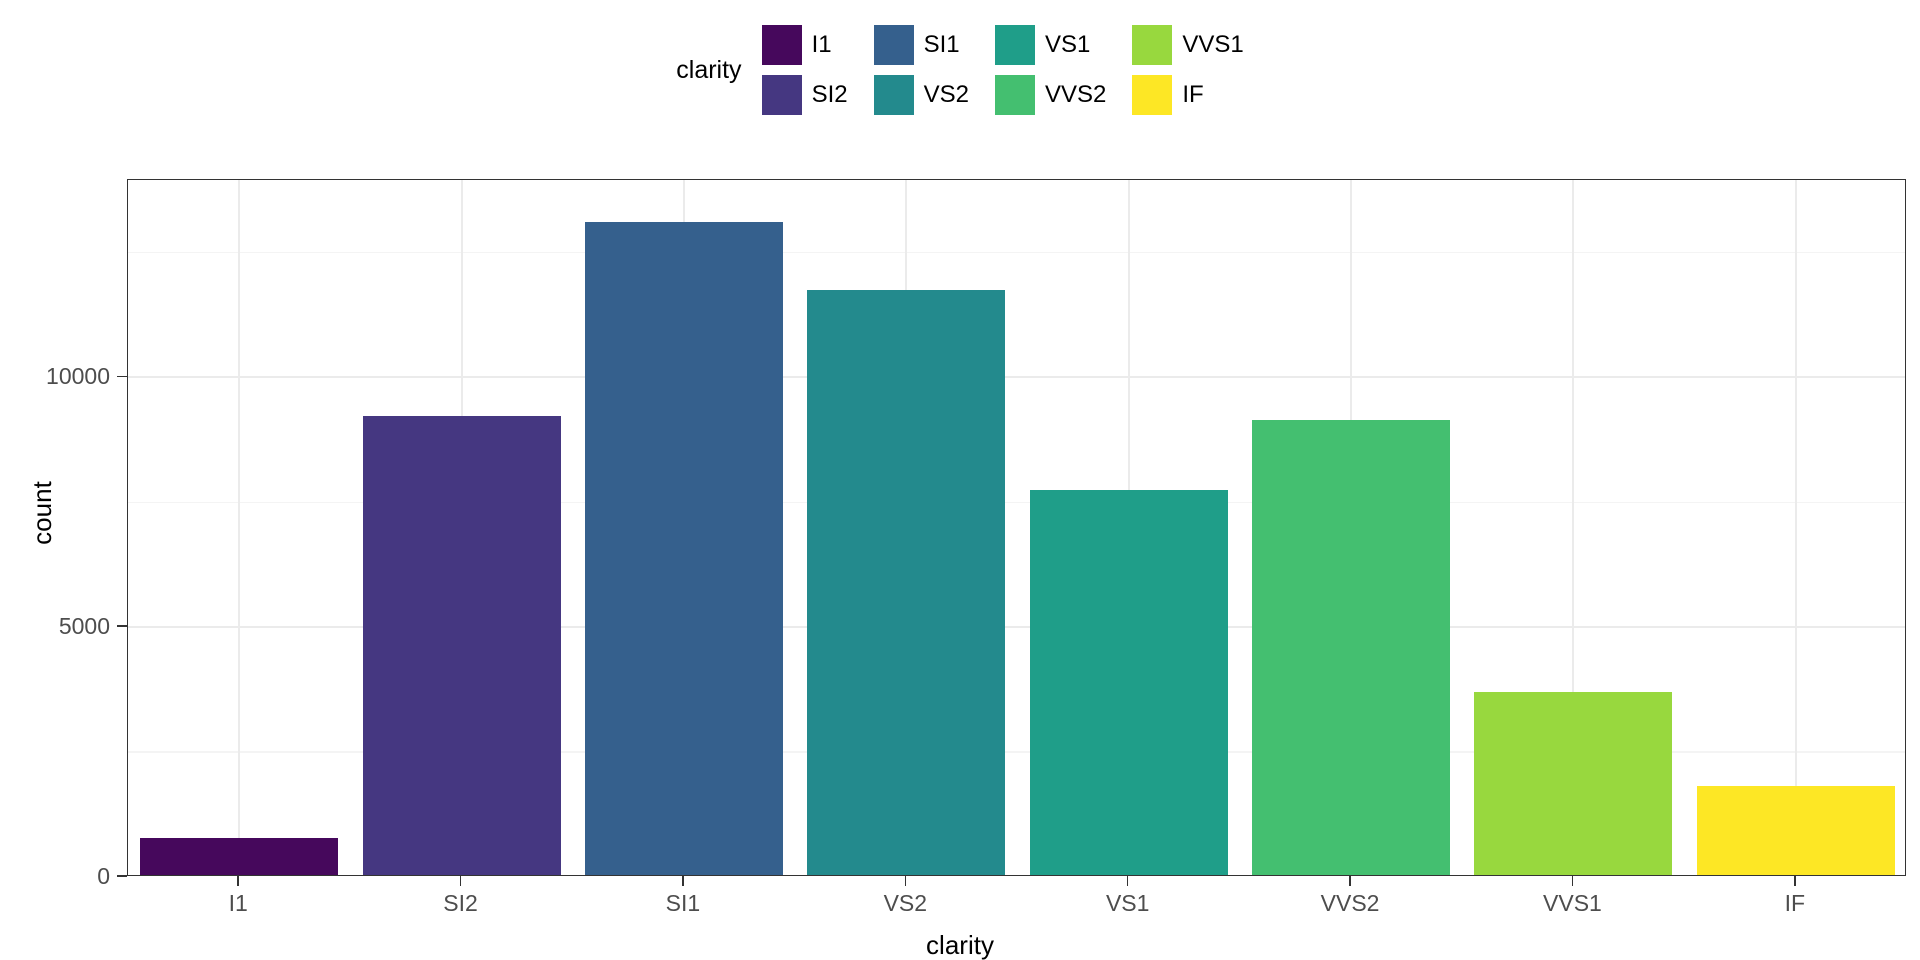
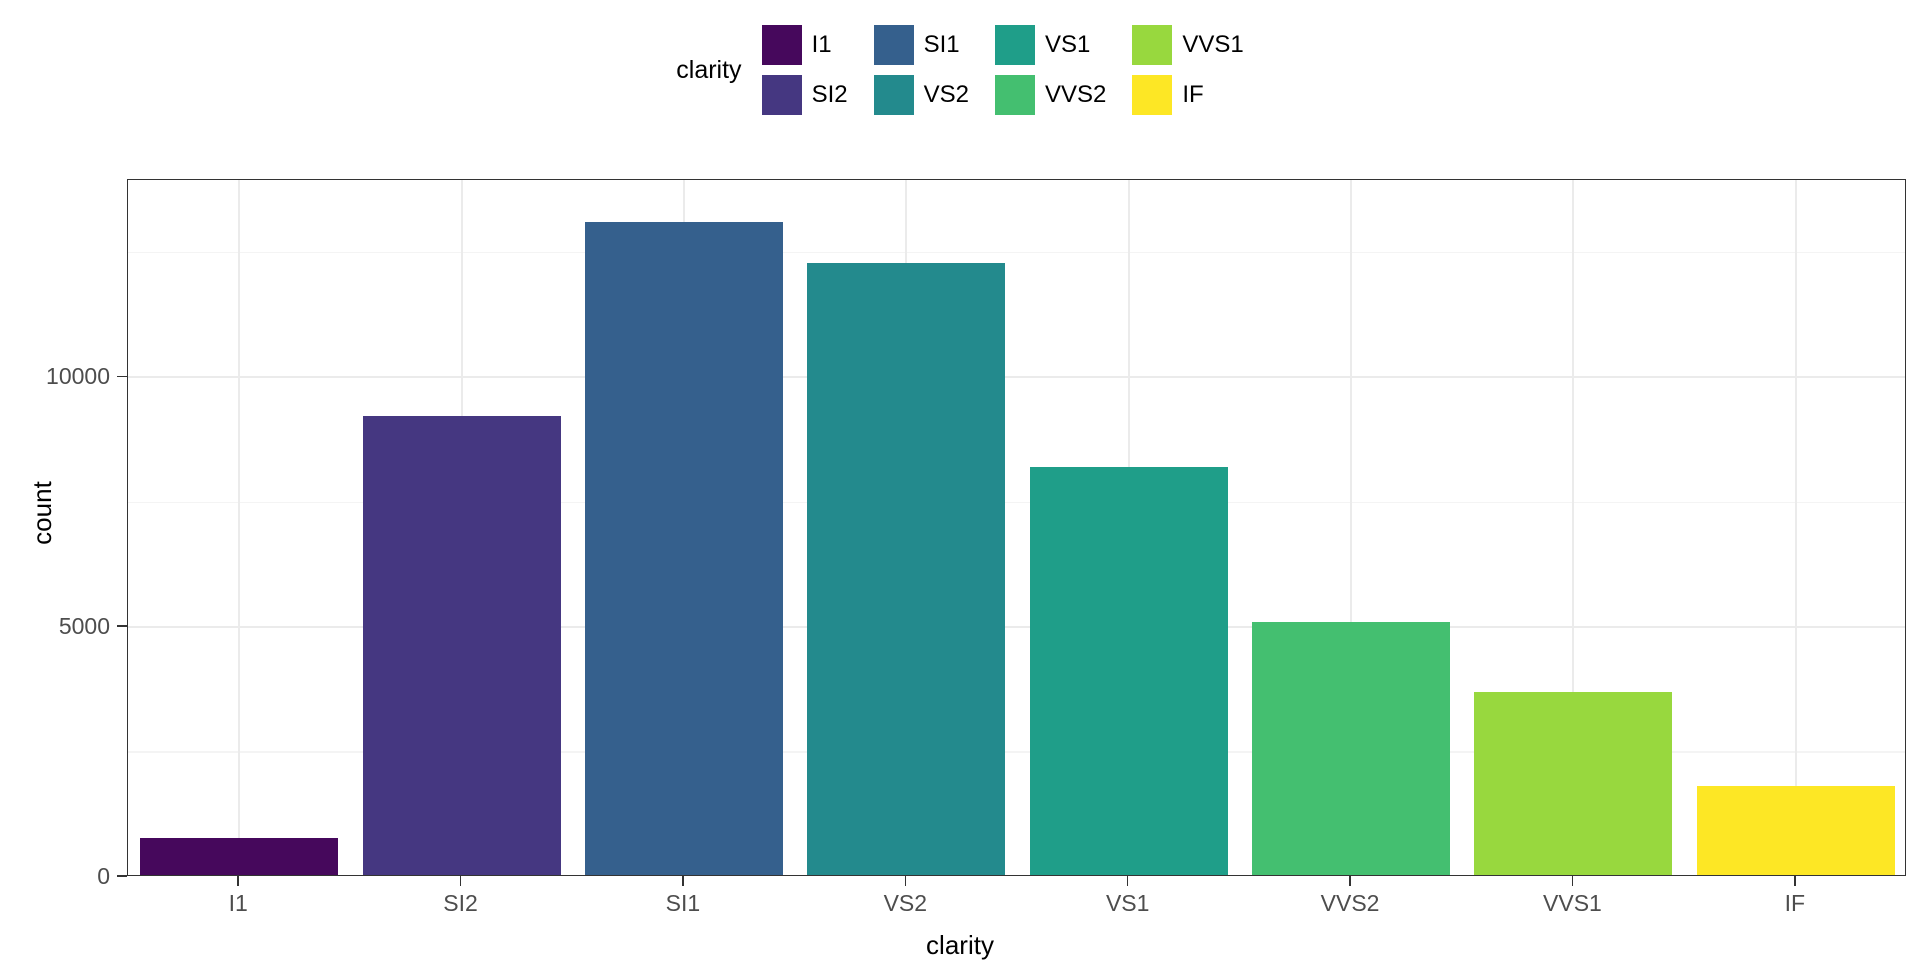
VS2: 11700 -> 12300
VS1: 7700 -> 8200
VVS2: 9100 -> 5100
